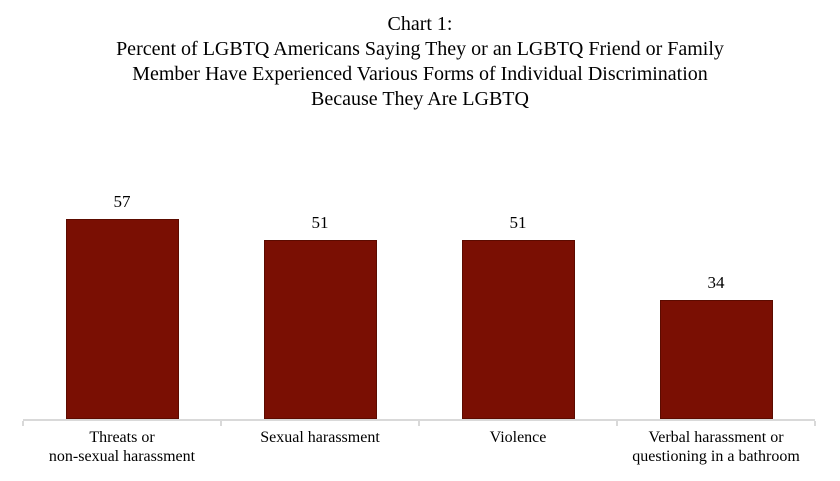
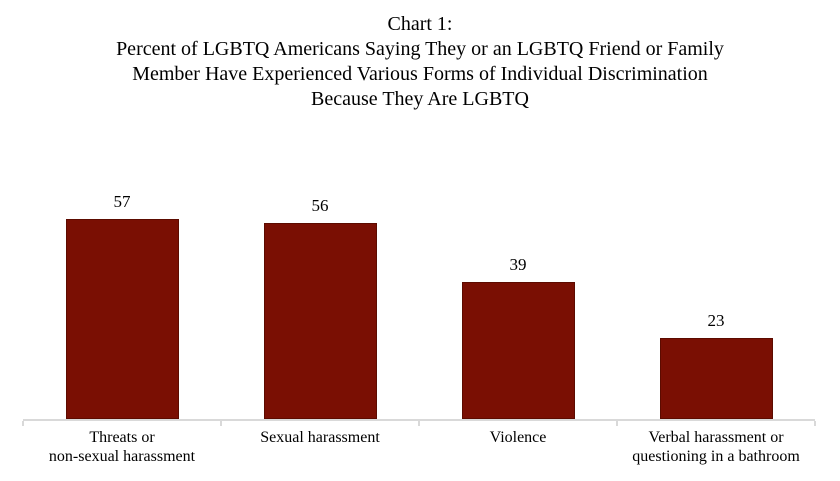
Sexual harassment: 51 -> 56
Violence: 51 -> 39
Verbal harassment or questioning in a bathroom: 34 -> 23
